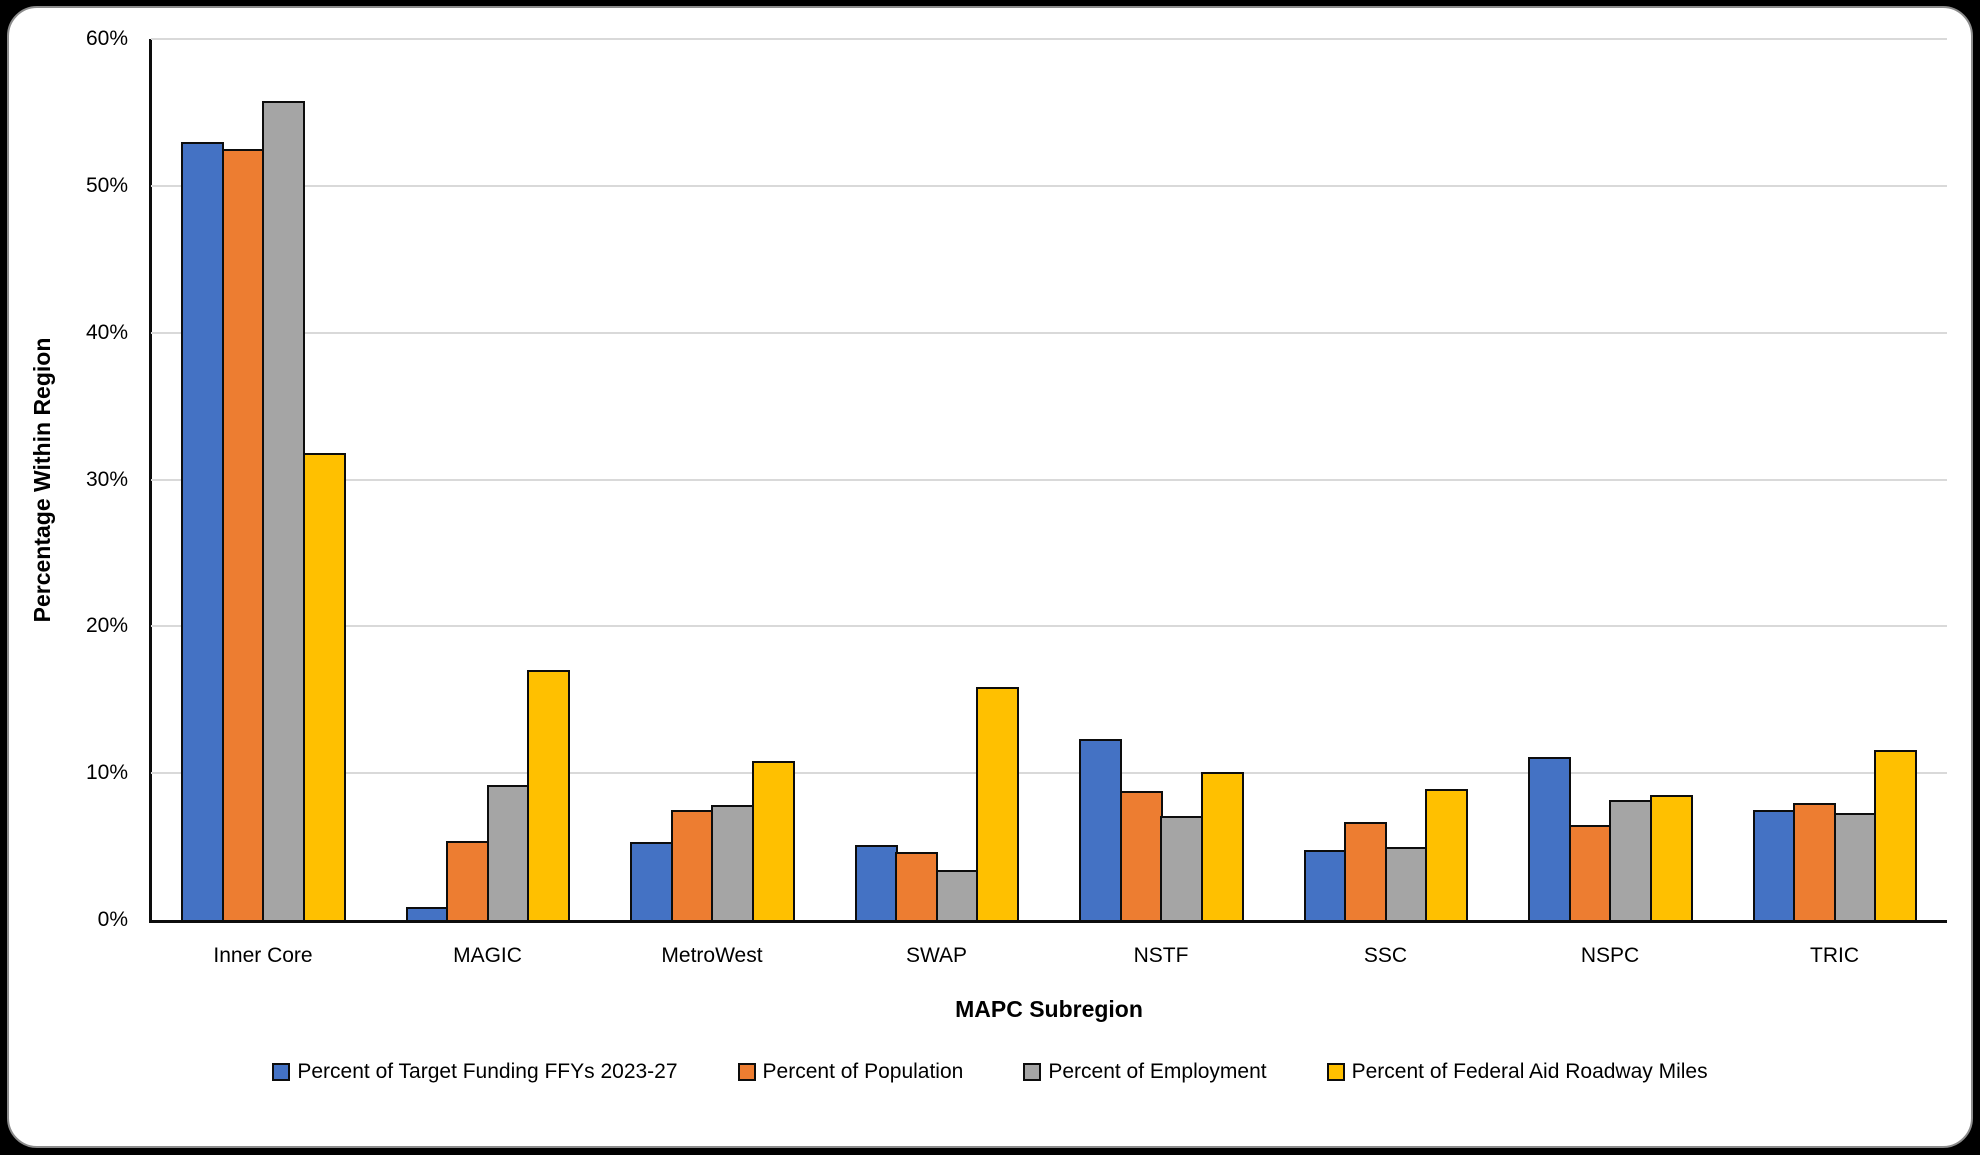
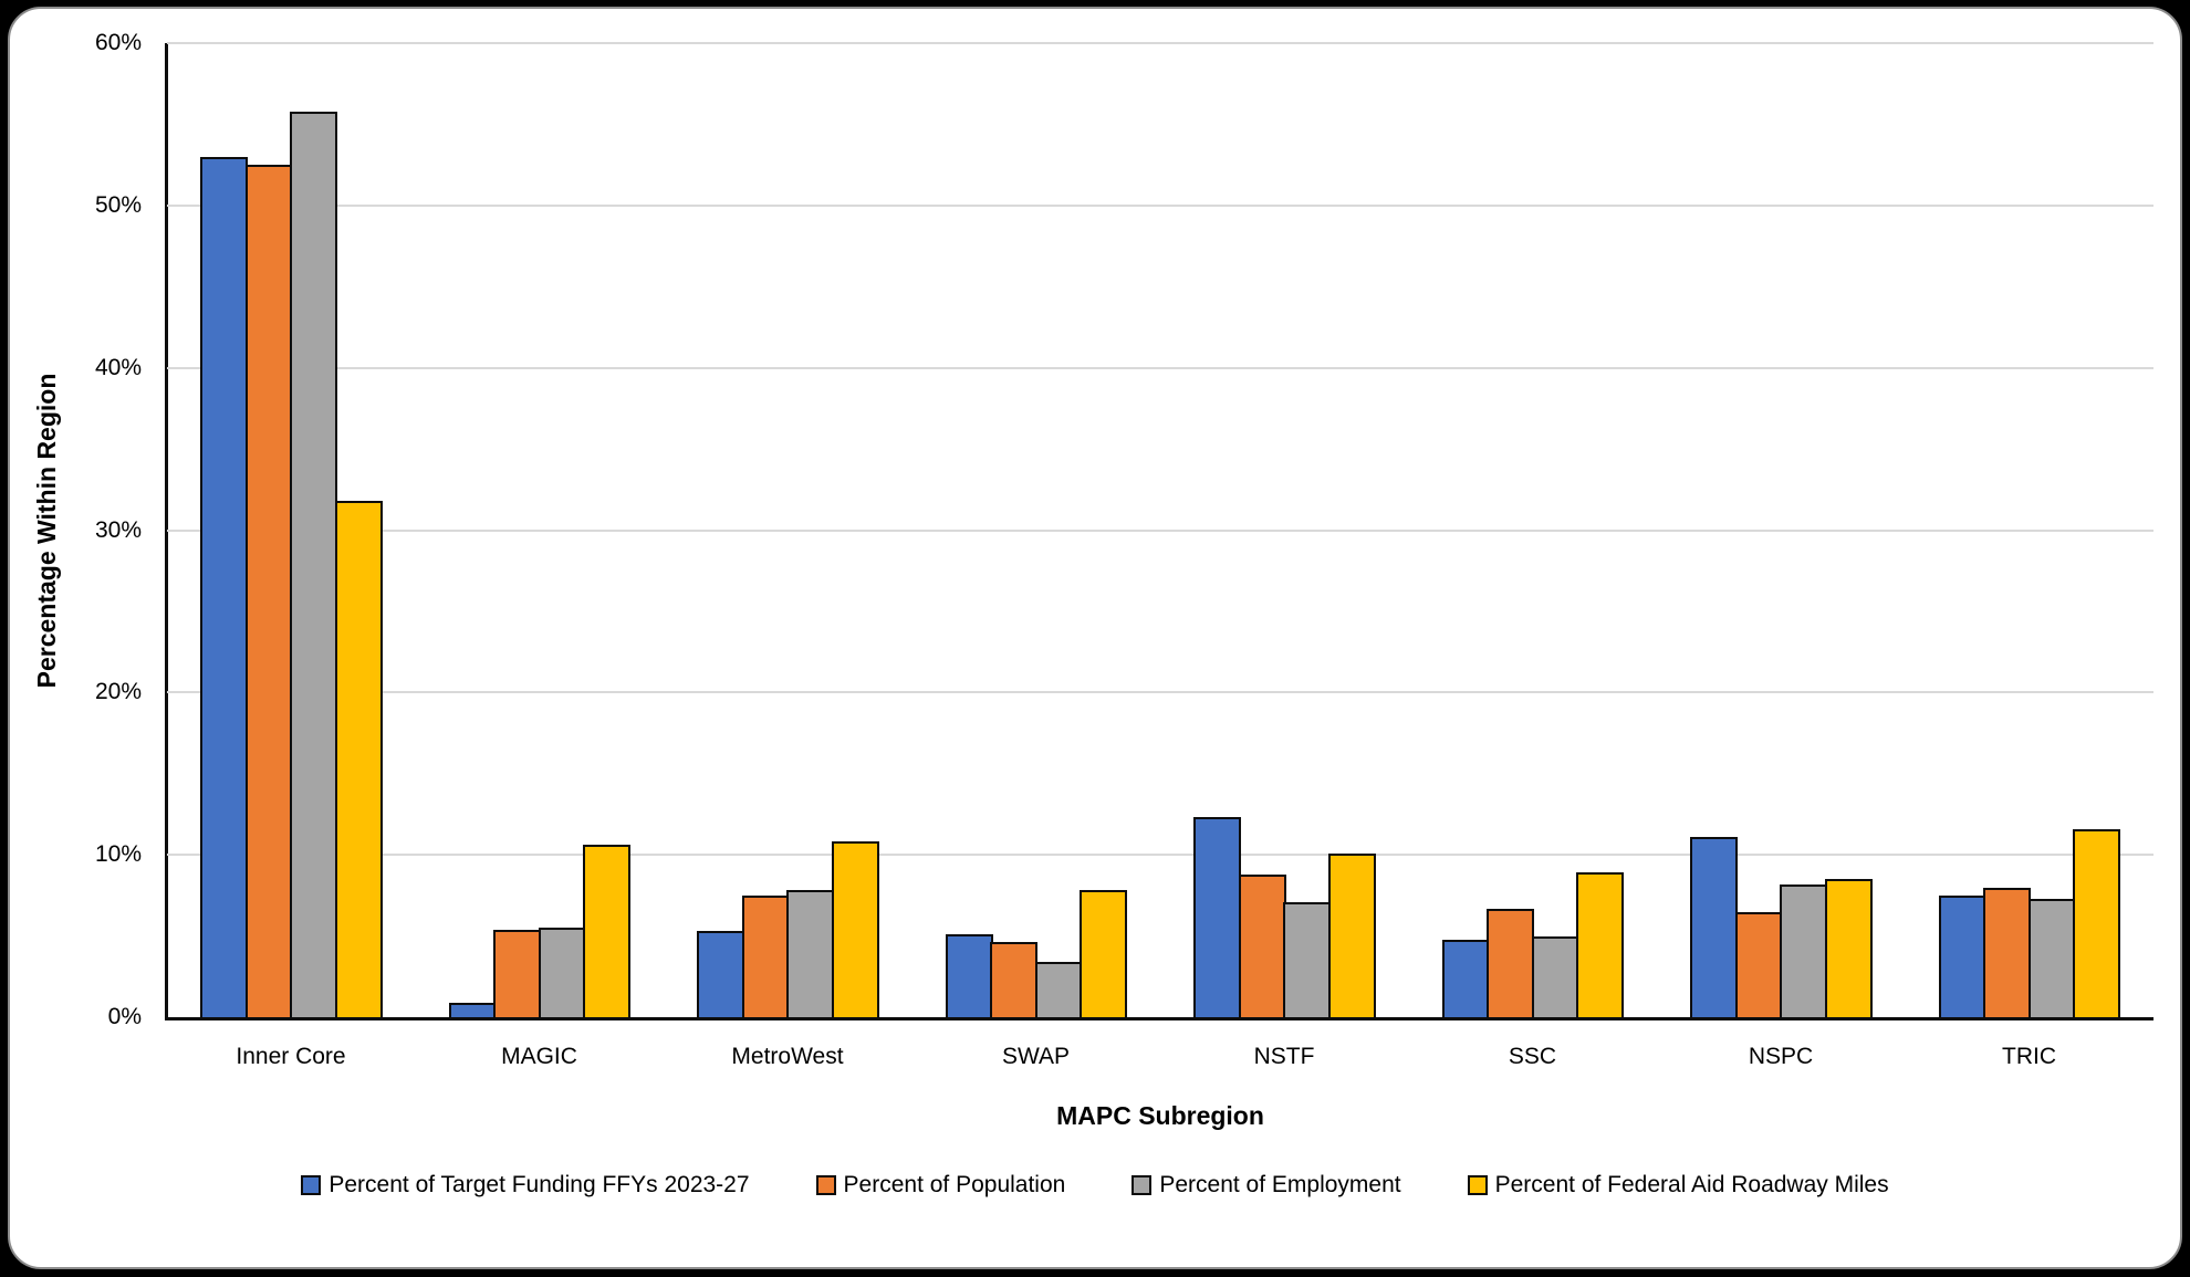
Percent of Employment/MAGIC: 9.2% -> 5.5%
Percent of Federal Aid Roadway Miles/MAGIC: 17.0% -> 10.6%
Percent of Federal Aid Roadway Miles/SWAP: 15.9% -> 7.8%
